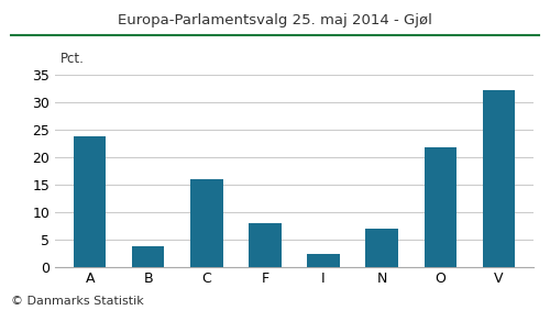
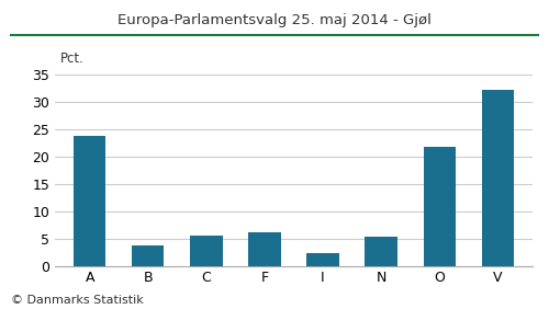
C: 16.0 -> 5.5
F: 8.0 -> 6.1
N: 7.0 -> 5.4
